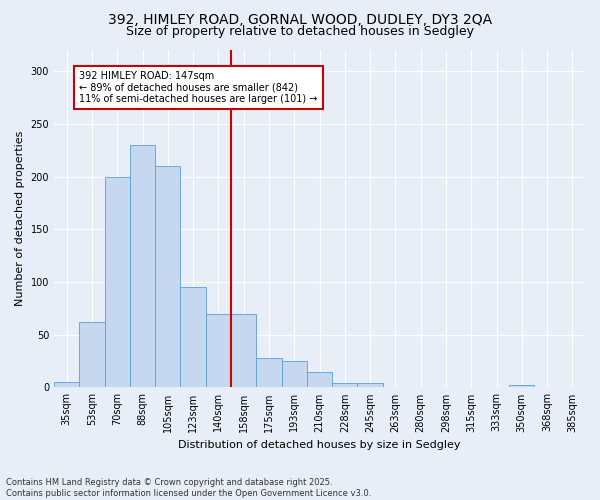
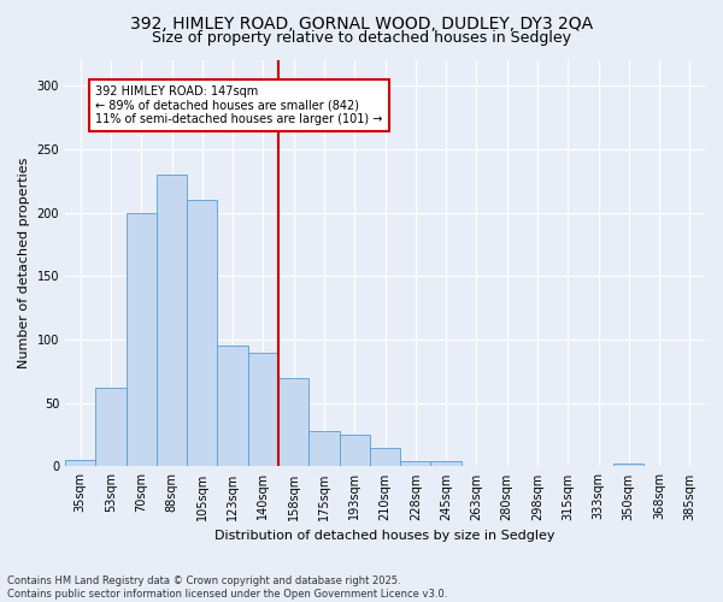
140sqm: 70 -> 90
